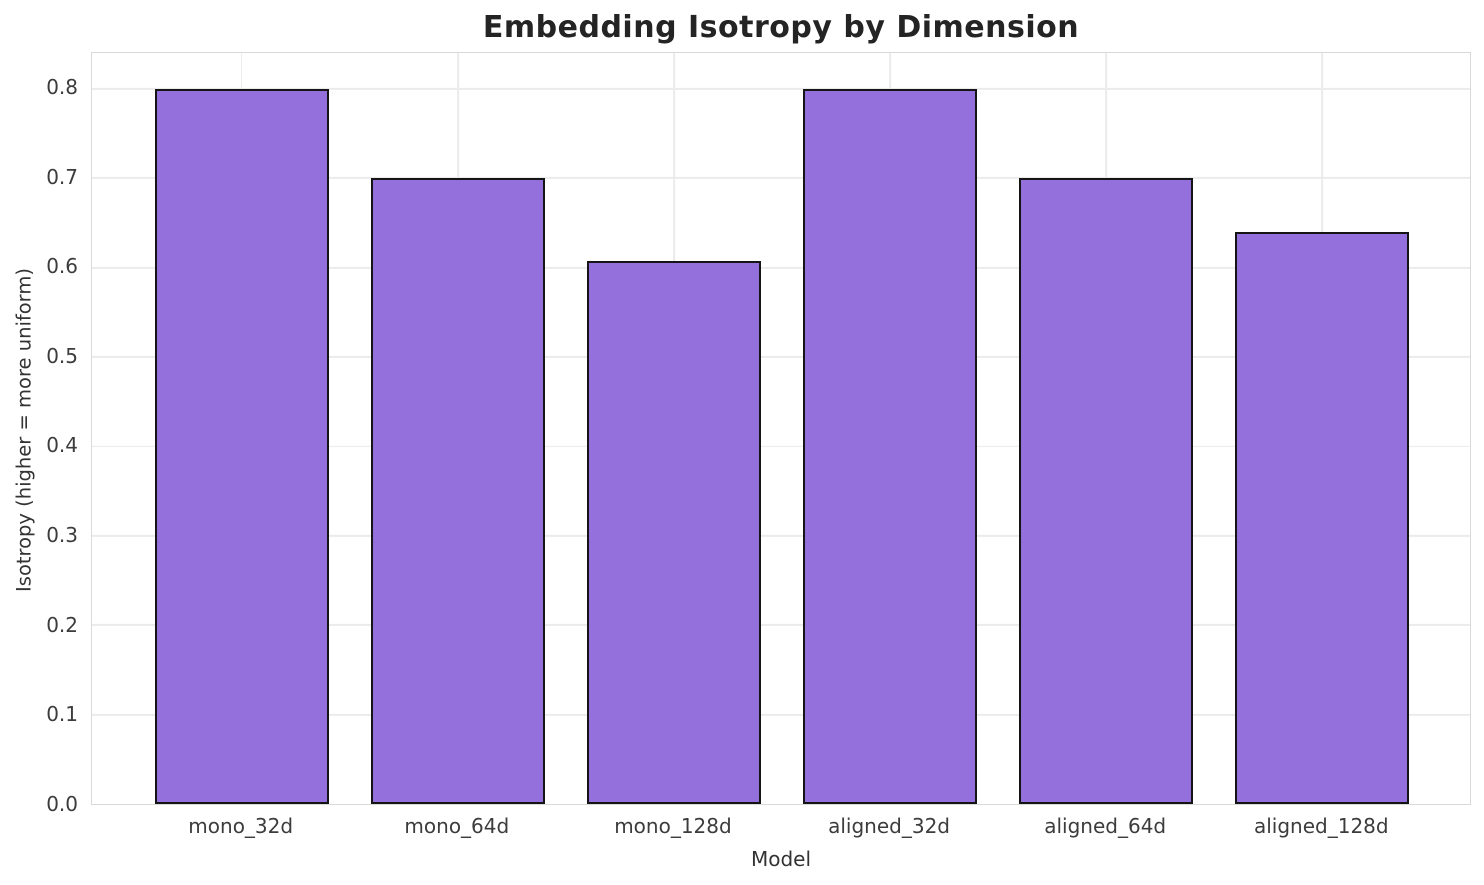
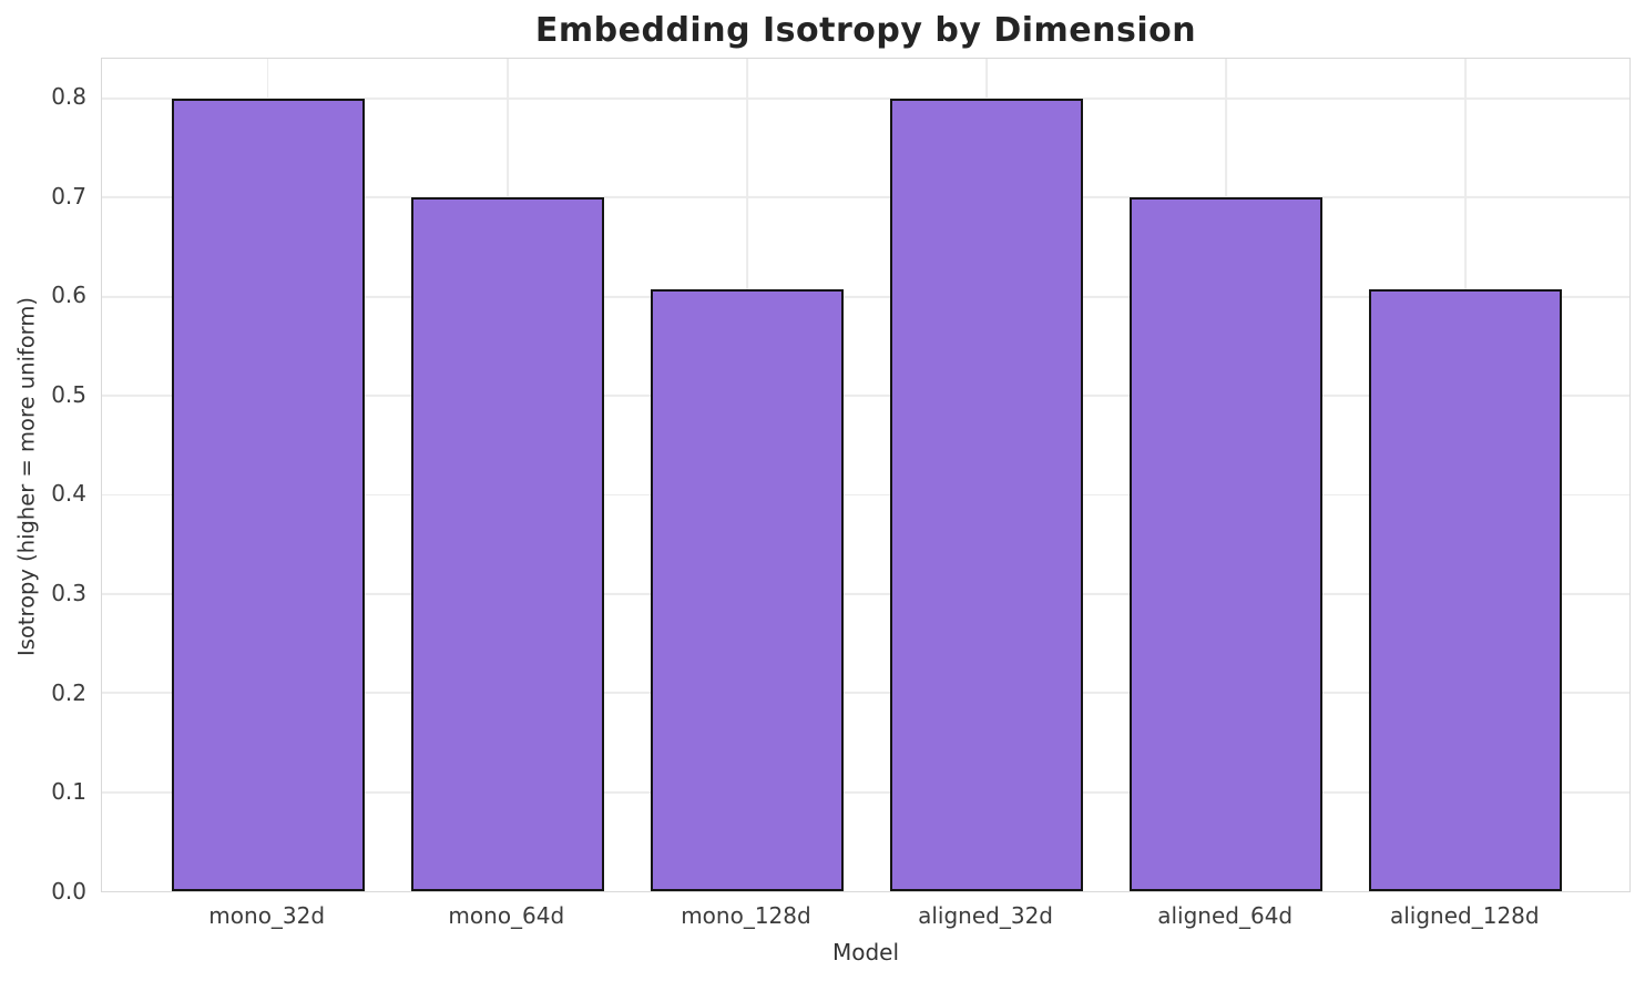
aligned_128d: 0.64 -> 0.61
